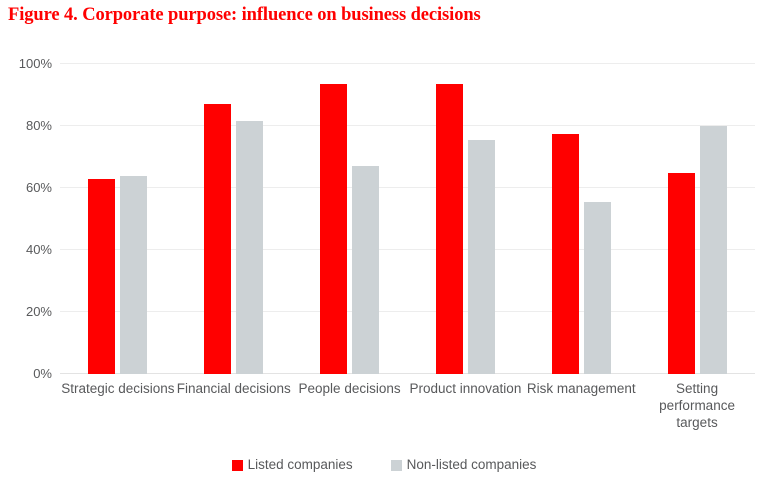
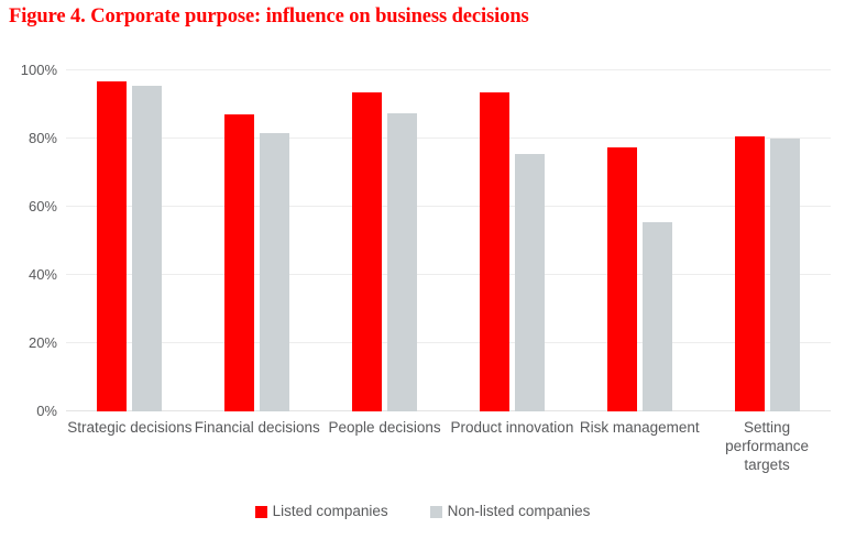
Listed companies/Strategic decisions: 63% -> 97%
Non-listed companies/Strategic decisions: 64% -> 95%
Non-listed companies/People decisions: 67% -> 87%
Listed companies/Setting performance targets: 65% -> 80%
